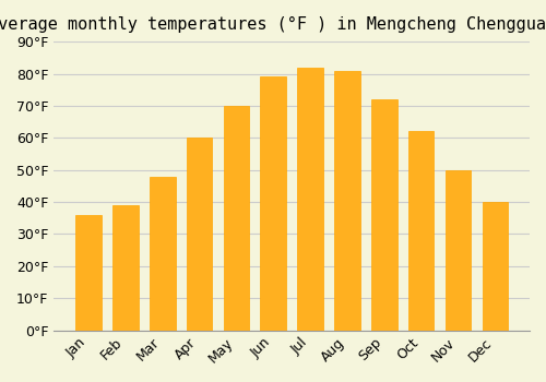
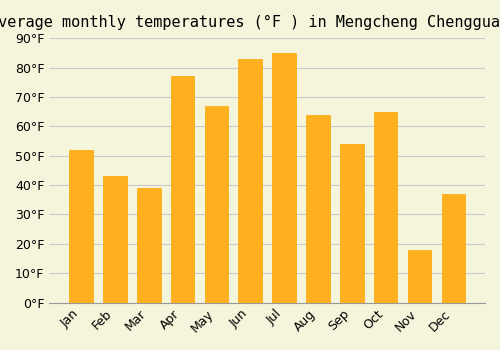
Jan: 36°F -> 52°F
Feb: 39°F -> 43°F
Mar: 48°F -> 39°F
Apr: 60°F -> 77°F
May: 70°F -> 67°F
Jun: 79°F -> 83°F
Jul: 82°F -> 85°F
Aug: 81°F -> 64°F
Sep: 72°F -> 54°F
Oct: 62°F -> 65°F
Nov: 50°F -> 18°F
Dec: 40°F -> 37°F
